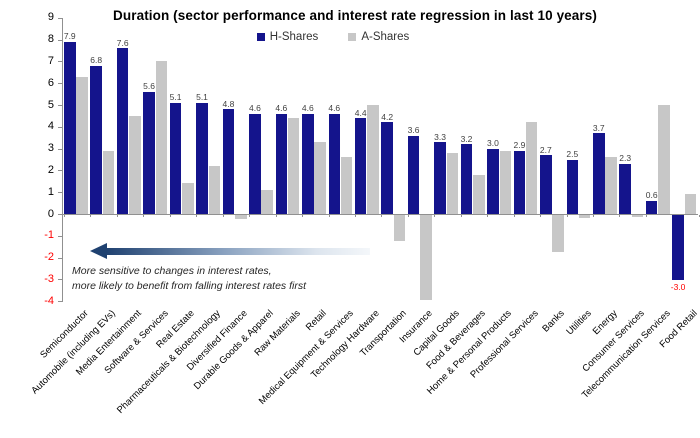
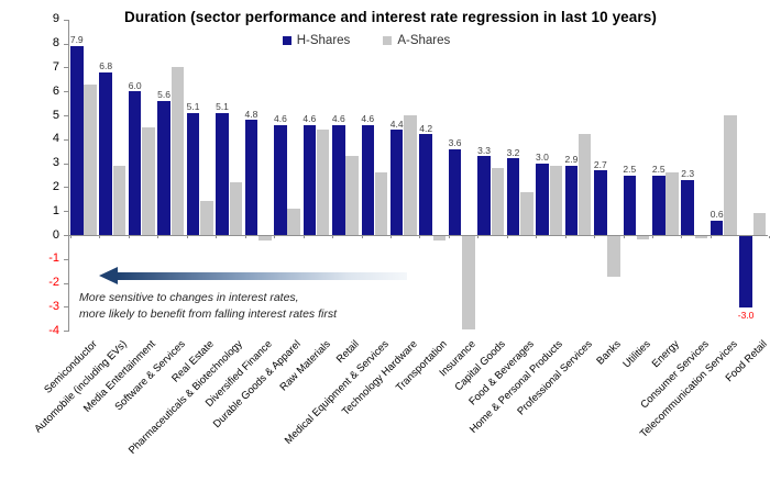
H-Shares/Media Entertainment: 7.6 -> 6.0
A-Shares/Transportation: -1.2 -> -0.2
H-Shares/Energy: 3.7 -> 2.5
